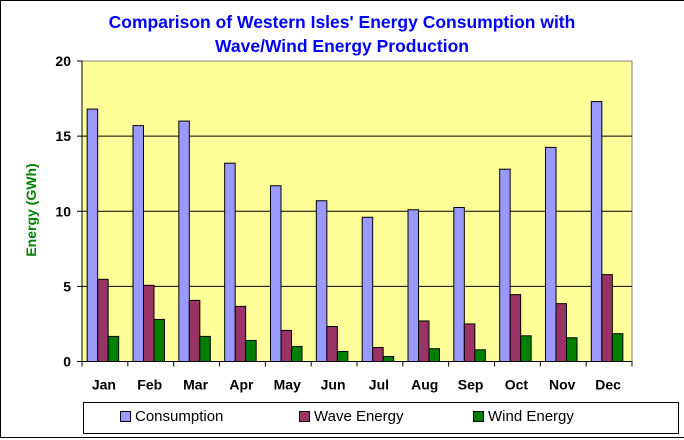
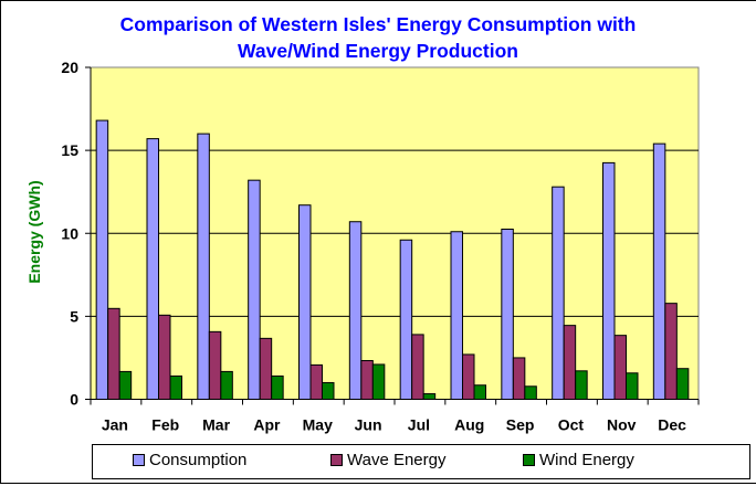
Wind Energy/Feb: 2.8 -> 1.4
Wind Energy/Jun: 0.7 -> 2.1
Wave Energy/Jul: 0.9 -> 3.9
Consumption/Dec: 17.3 -> 15.4
